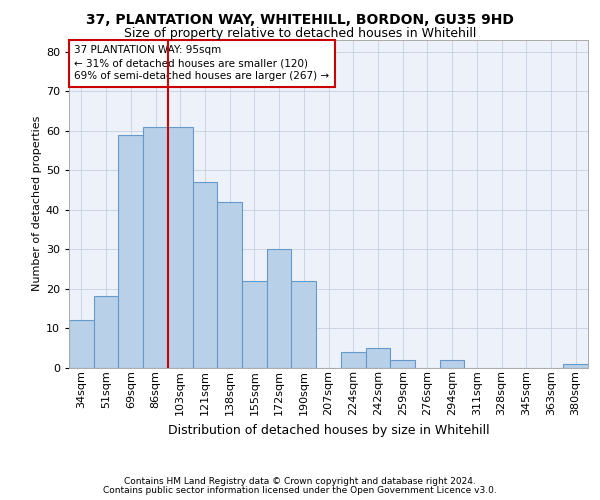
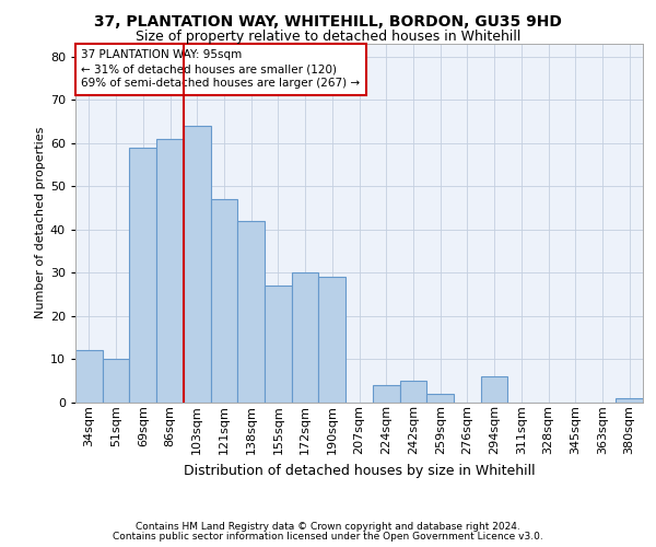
51sqm: 18 -> 10
103sqm: 61 -> 64
155sqm: 22 -> 27
190sqm: 22 -> 29
294sqm: 2 -> 6
